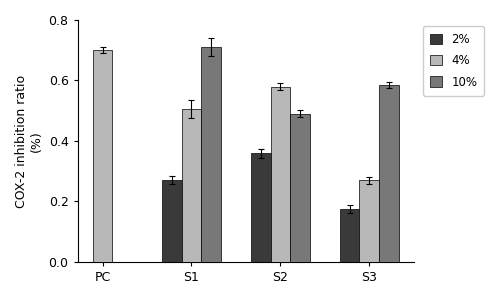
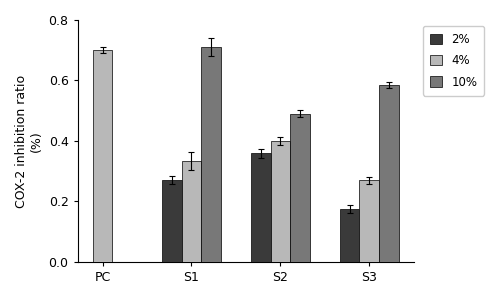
4%/S1: 0.505 -> 0.335
4%/S2: 0.580 -> 0.400
